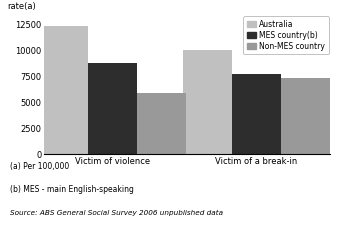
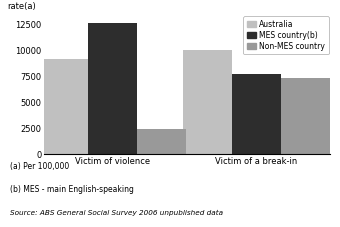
Australia/Victim of violence: 12300 -> 9100
MES country(b)/Victim of violence: 8800 -> 12600
Non-MES country/Victim of violence: 5900 -> 2400
